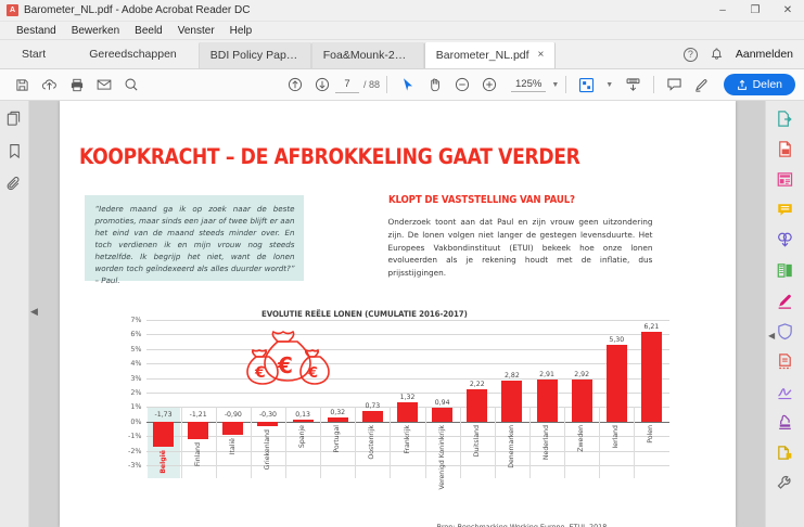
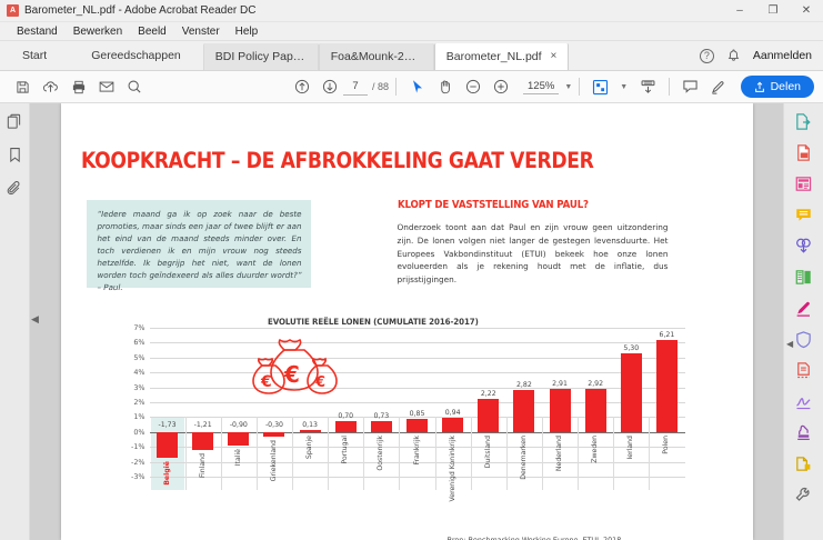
Portugal: 0,32 -> 0,70
Frankrijk: 1,32 -> 0,85
